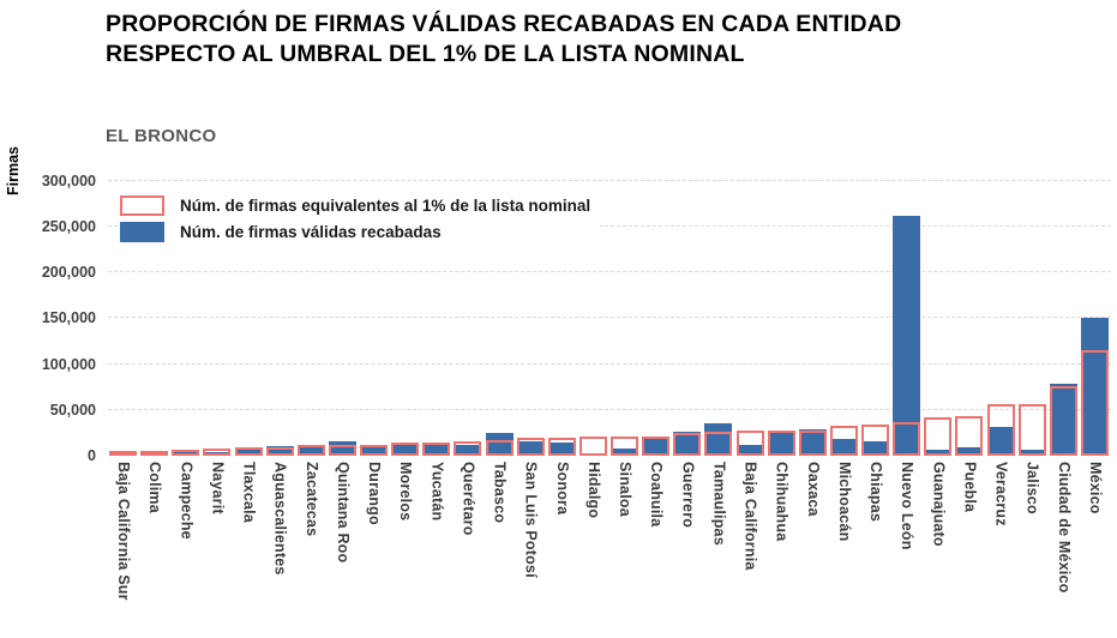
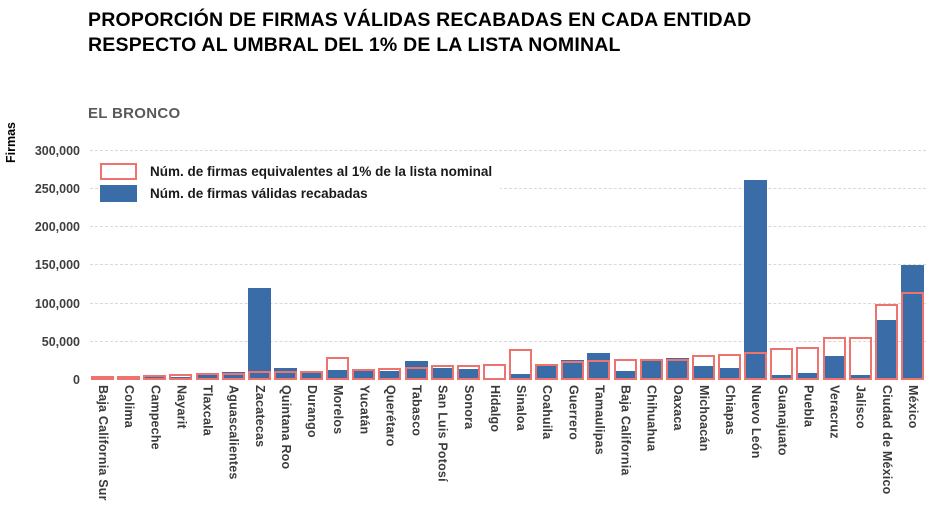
Núm. de firmas válidas recabadas/Zacatecas: 10000 -> 120000
Núm. de firmas equivalentes al 1% de la lista nominal/Morelos: 10000 -> 30000
Núm. de firmas equivalentes al 1% de la lista nominal/Sinaloa: 20000 -> 40000
Núm. de firmas equivalentes al 1% de la lista nominal/Ciudad de México: 80000 -> 100000
